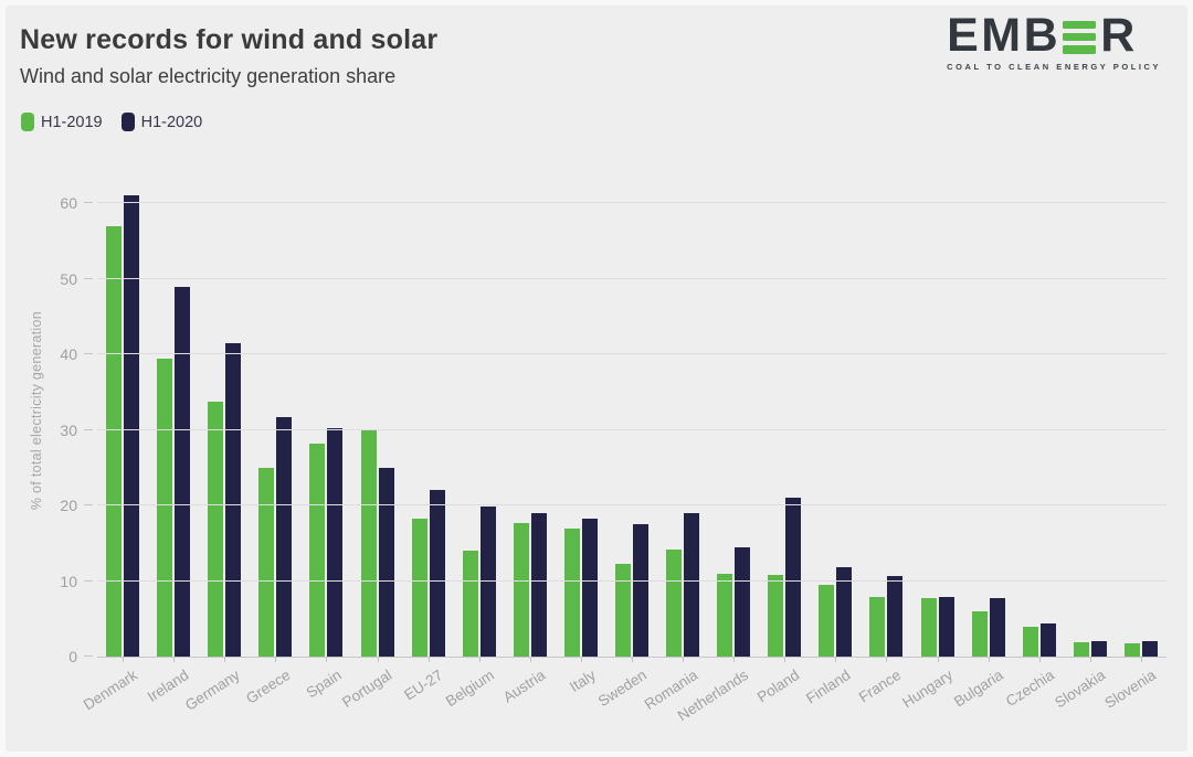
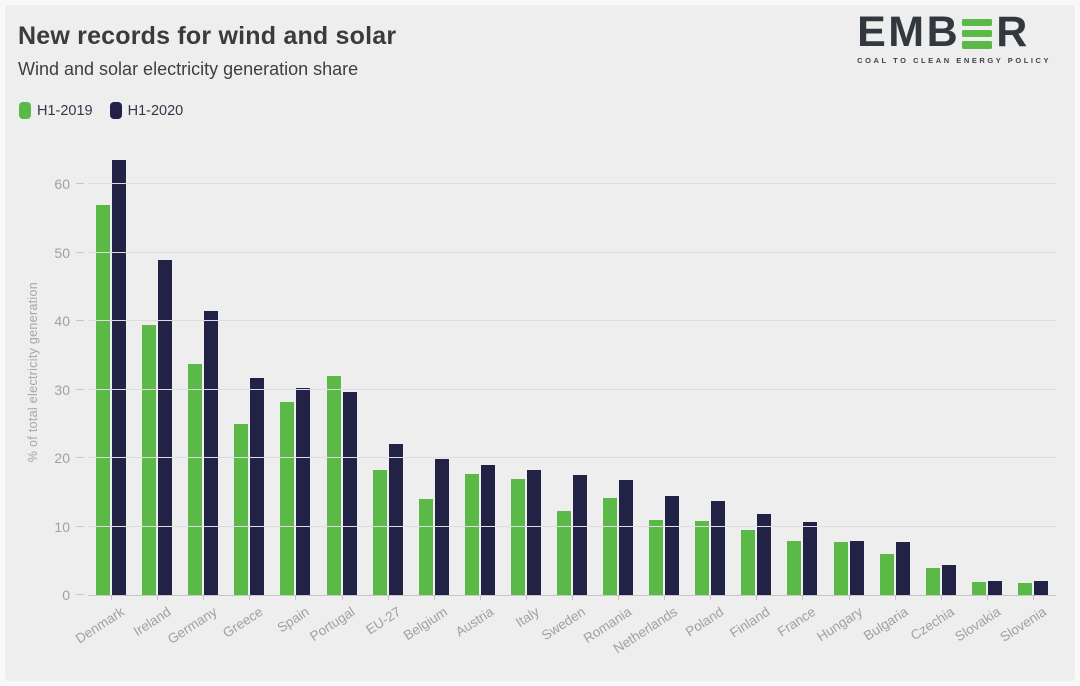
H1-2020/Denmark: 61 -> 64
H1-2019/Portugal: 30 -> 32
H1-2020/Portugal: 25 -> 30
H1-2020/Romania: 19 -> 17
H1-2020/Poland: 21 -> 14
